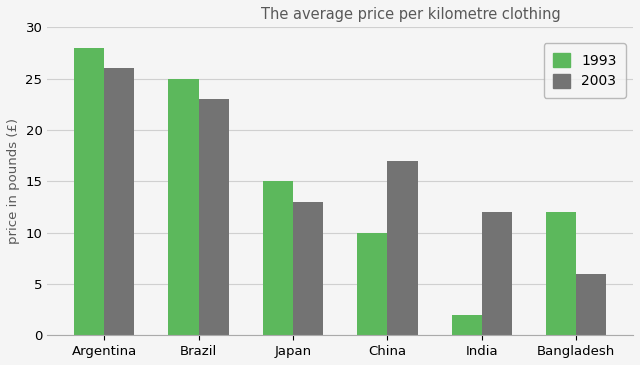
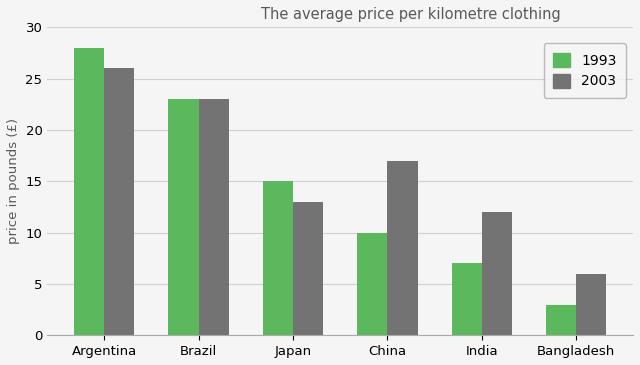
1993/Brazil: 25 -> 23
1993/India: 2 -> 7
1993/Bangladesh: 12 -> 3
